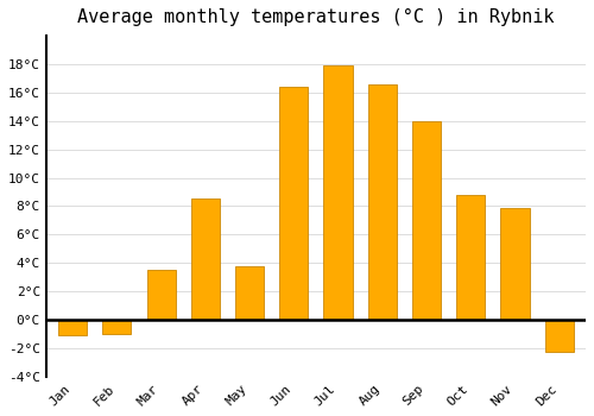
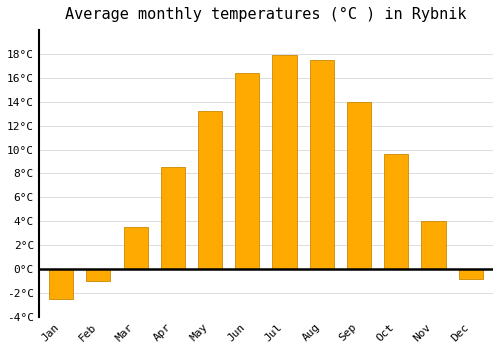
Jan: -1.1°C -> -2.5°C
May: 3.8°C -> 13.2°C
Aug: 16.6°C -> 17.5°C
Oct: 8.8°C -> 9.6°C
Nov: 7.9°C -> 4.0°C
Dec: -2.3°C -> -0.8°C
